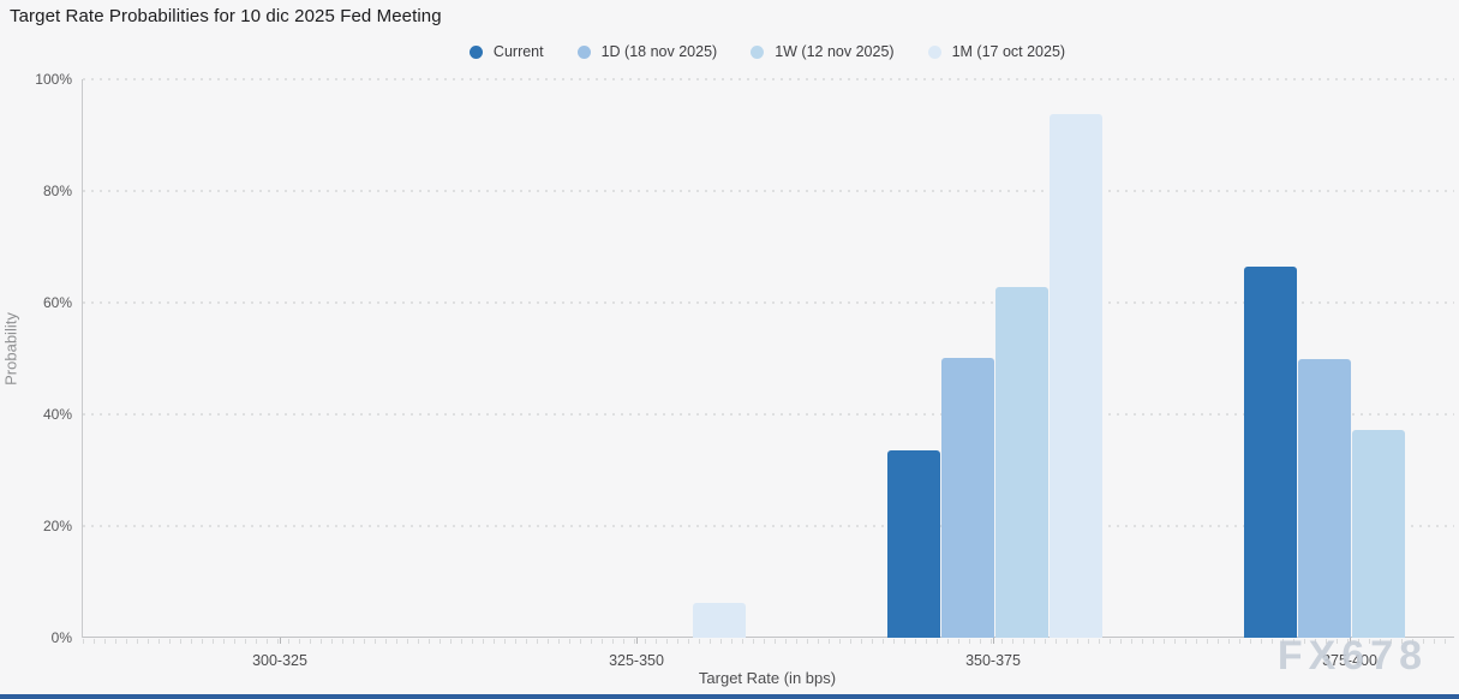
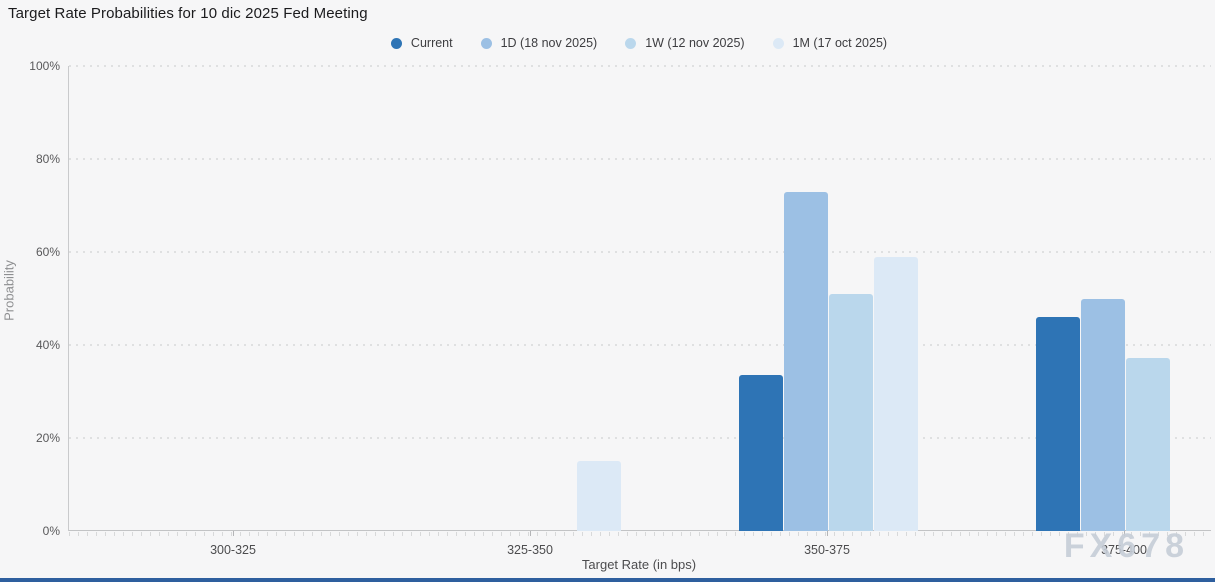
1M (17 oct 2025)/325-350: 6% -> 15%
1D (18 nov 2025)/350-375: 50% -> 73%
1W (12 nov 2025)/350-375: 63% -> 51%
1M (17 oct 2025)/350-375: 94% -> 59%
Current/375-400: 66% -> 46%
